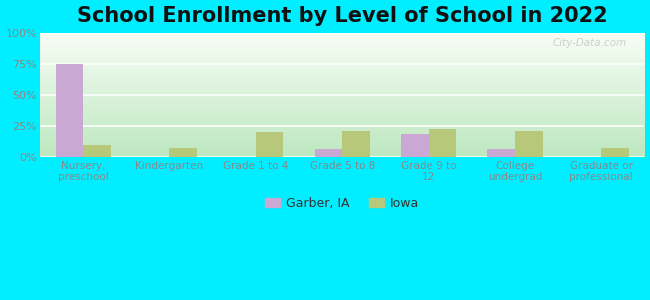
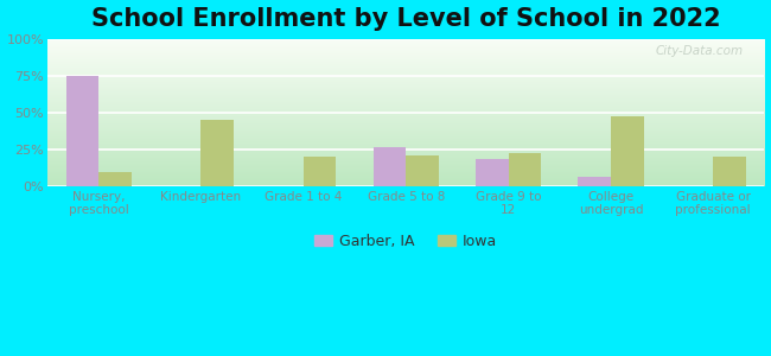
Iowa/Kindergarten: 7% -> 45%
Garber, IA/Grade 5 to 8: 6% -> 26%
Iowa/College undergrad: 21% -> 47%
Iowa/Graduate or professional: 7% -> 20%
